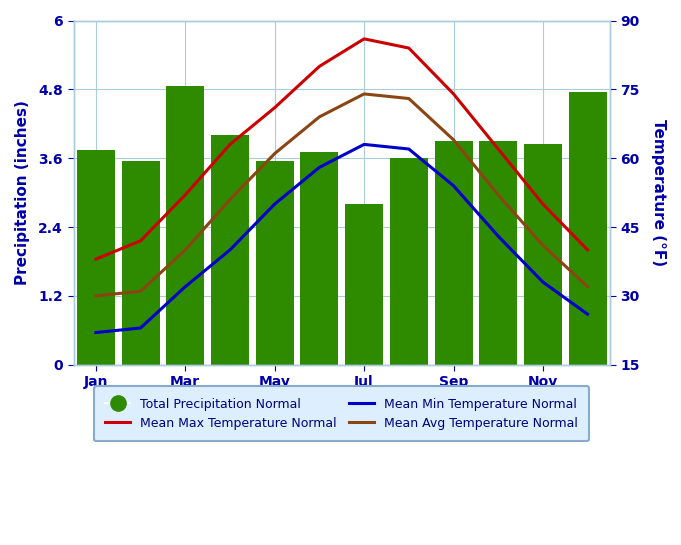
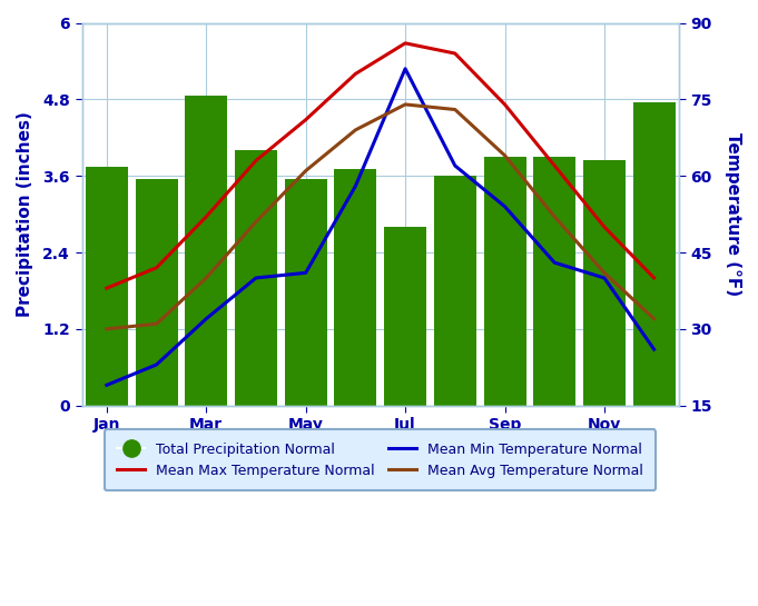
Mean Min Temperature Normal/Jan: 22 -> 19
Mean Min Temperature Normal/May: 50 -> 41
Mean Min Temperature Normal/Jul: 63 -> 81
Mean Min Temperature Normal/Nov: 33 -> 40
